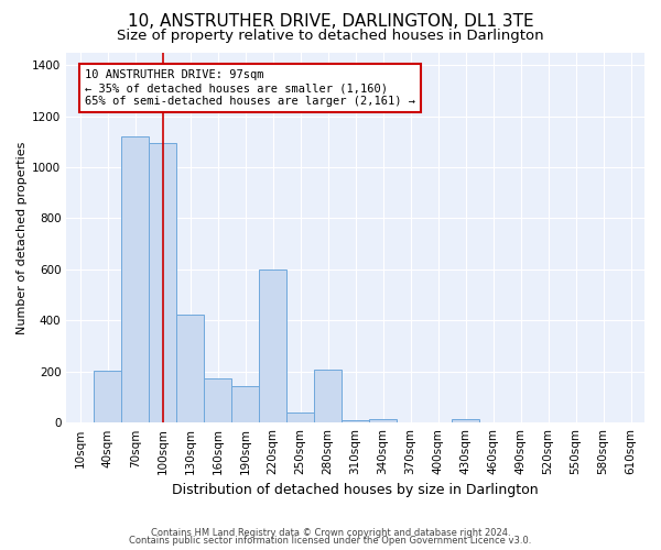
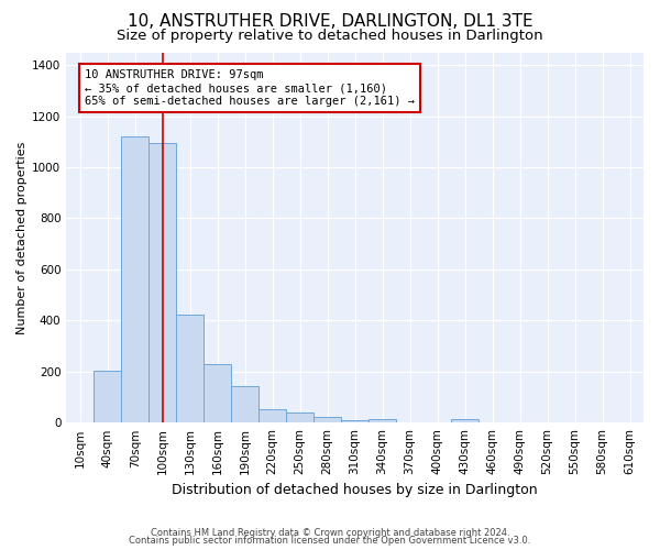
160sqm: 175 -> 230
220sqm: 600 -> 55
280sqm: 210 -> 22
